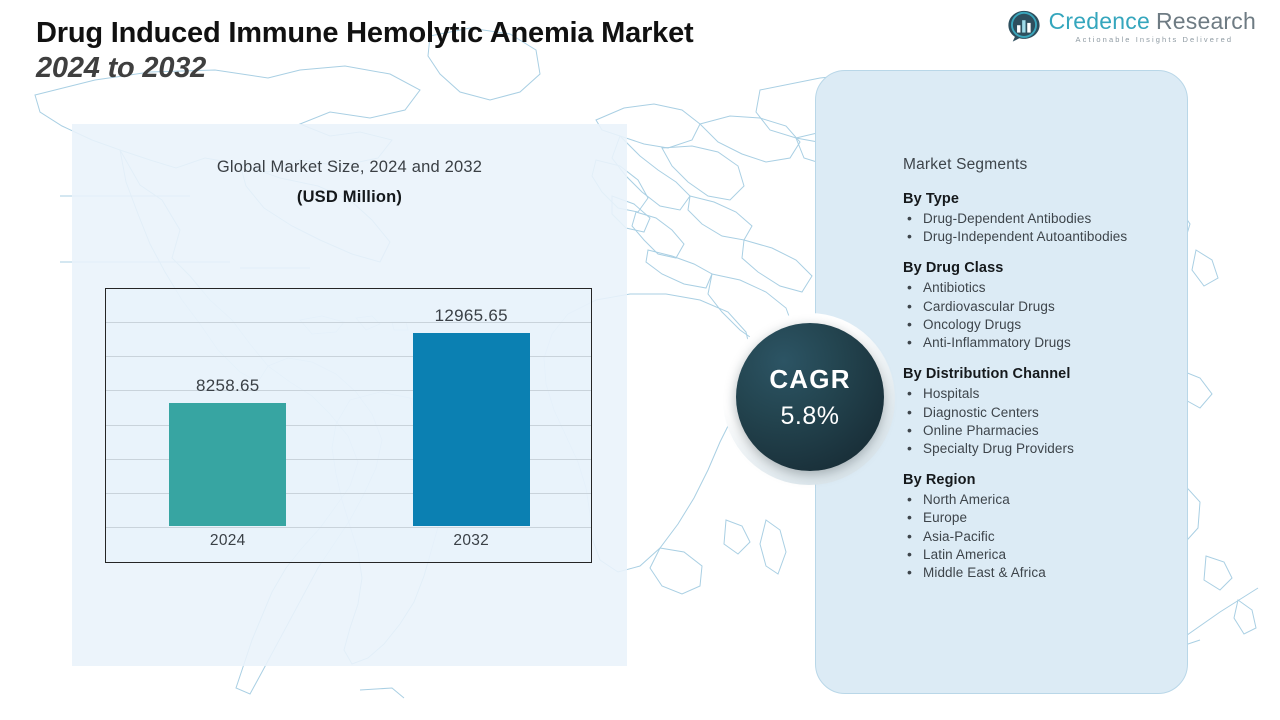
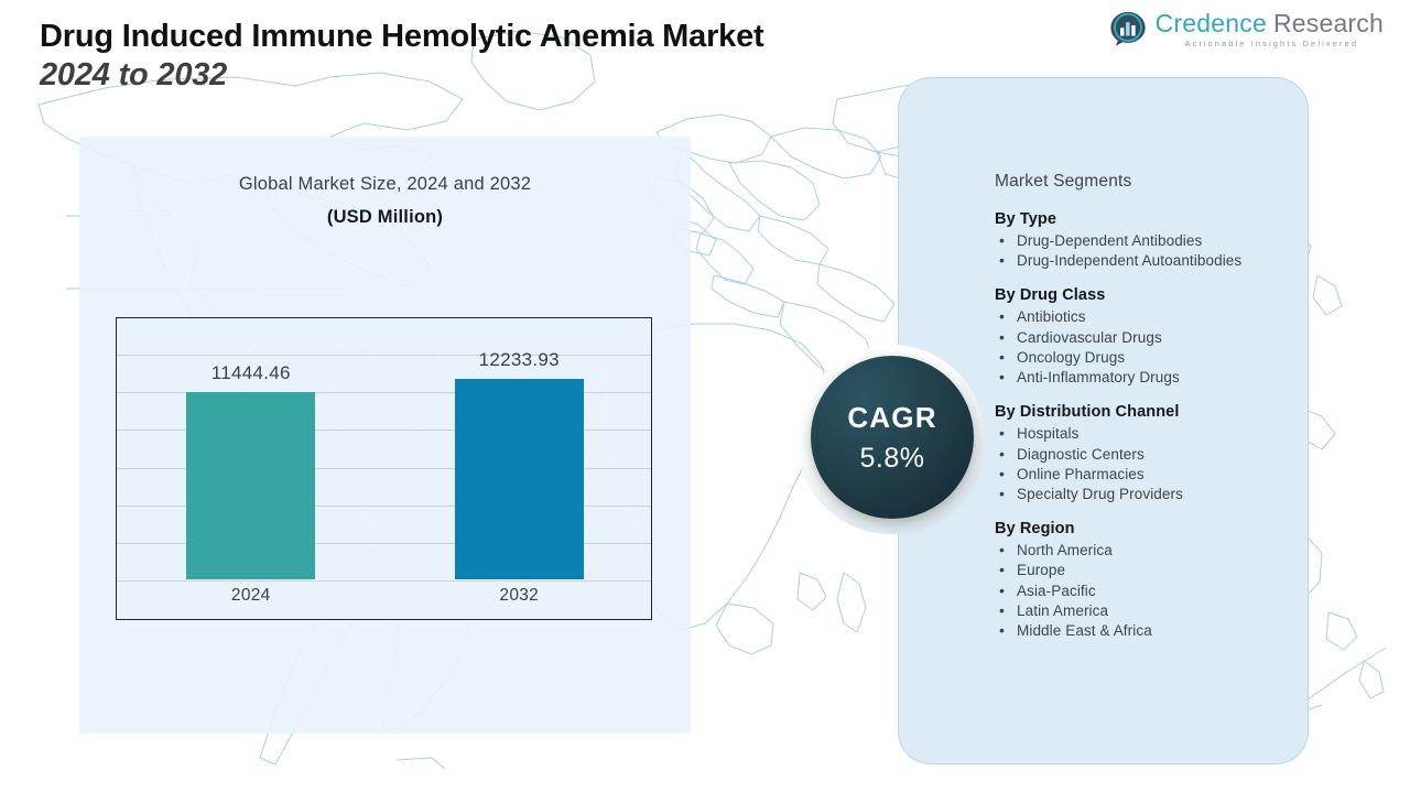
2024: 8258.65 -> 11444.46
2032: 12965.65 -> 12233.93
